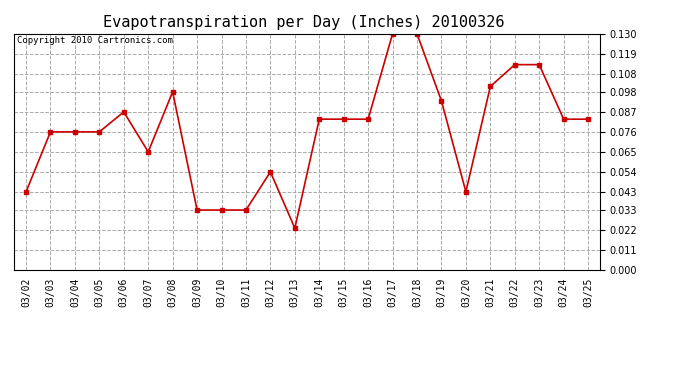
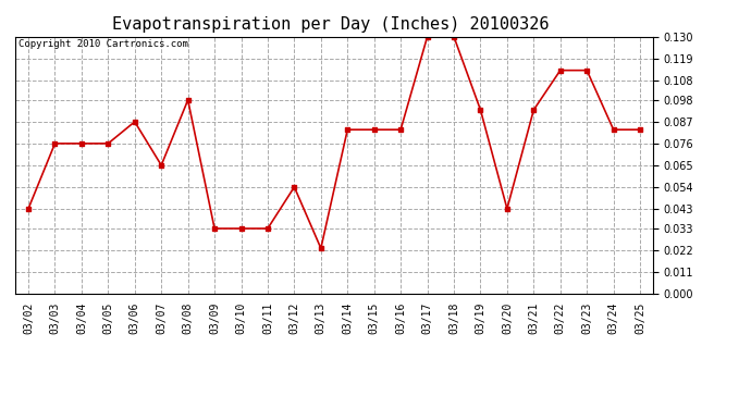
03/21: 0.101 -> 0.093
